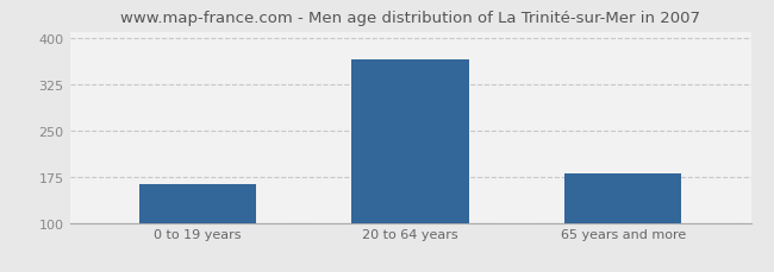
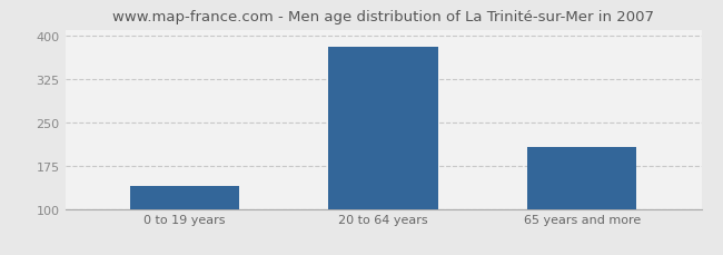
0 to 19 years: 162 -> 140
20 to 64 years: 364 -> 381
65 years and more: 180 -> 207
